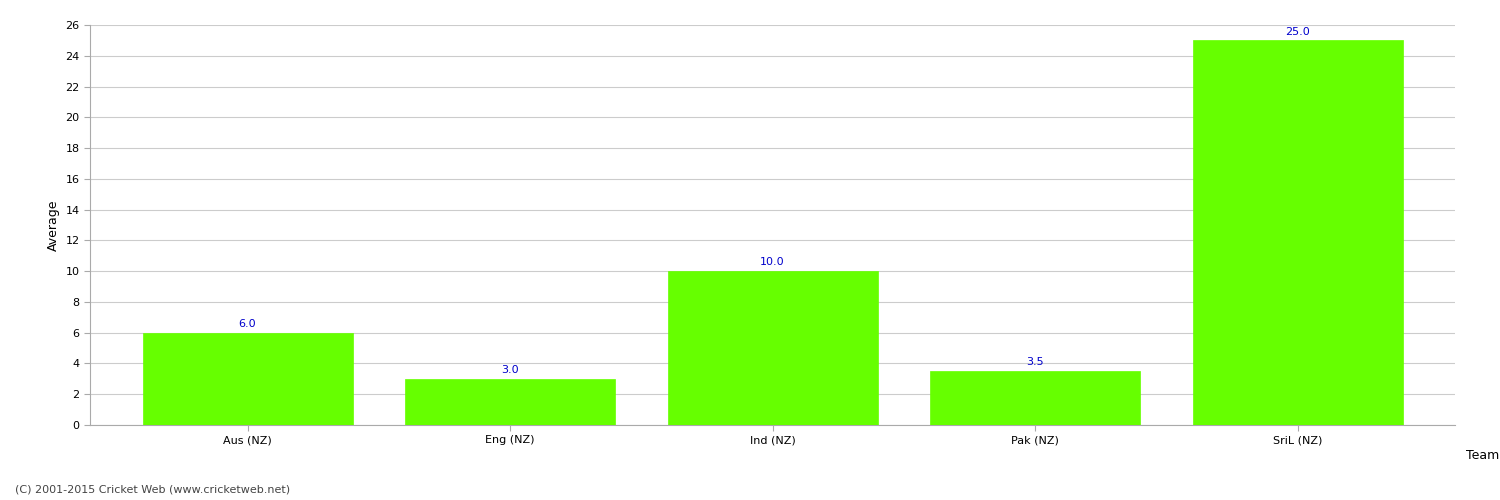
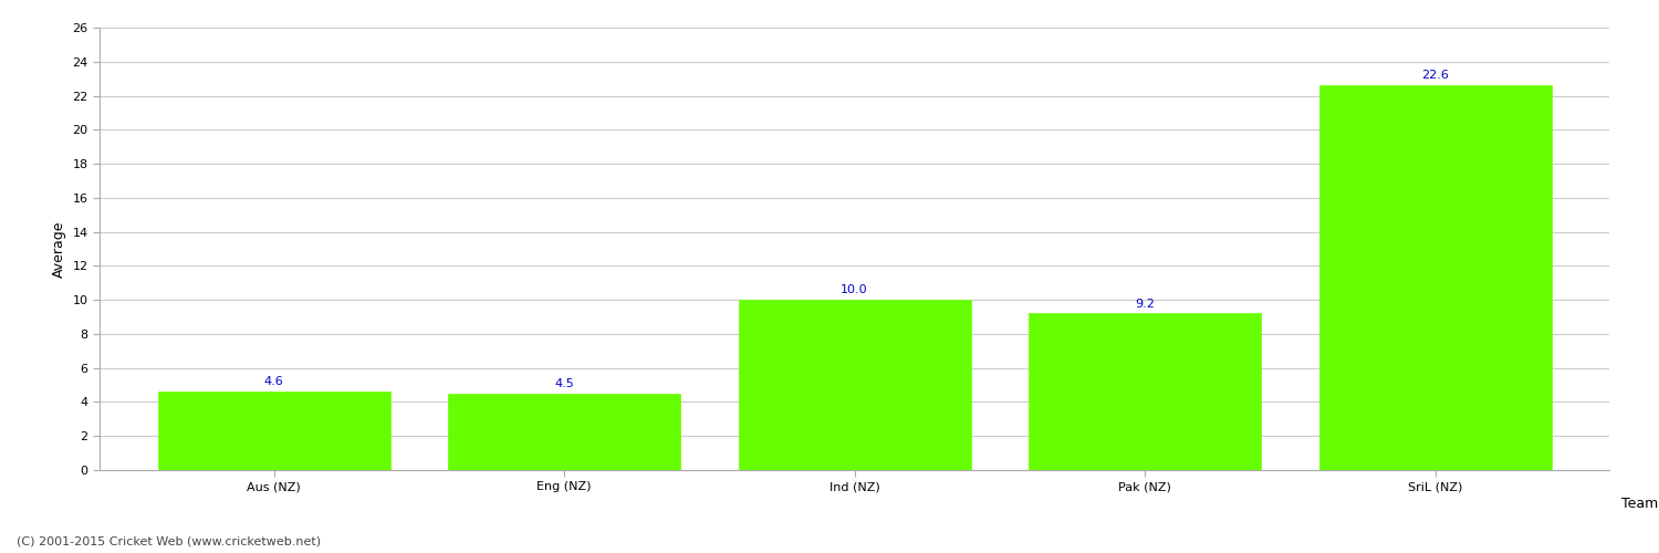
Aus (NZ): 6.0 -> 4.6
Eng (NZ): 3.0 -> 4.5
Pak (NZ): 3.5 -> 9.2
SriL (NZ): 25.0 -> 22.6
